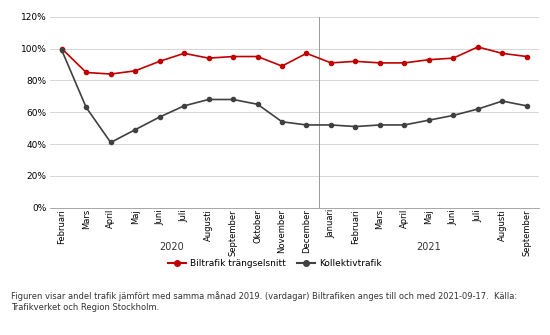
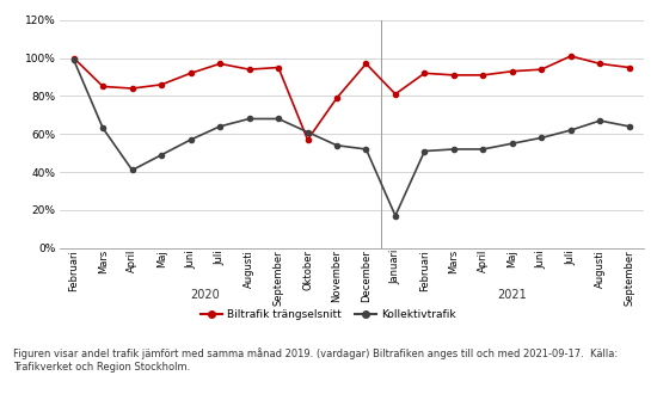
Biltrafik trängselsnitt/Oktober: 95% -> 57%
Kollektivtrafik/Oktober: 65% -> 61%
Biltrafik trängselsnitt/November: 89% -> 79%
Biltrafik trängselsnitt/Januari: 91% -> 81%
Kollektivtrafik/Januari: 52% -> 17%
